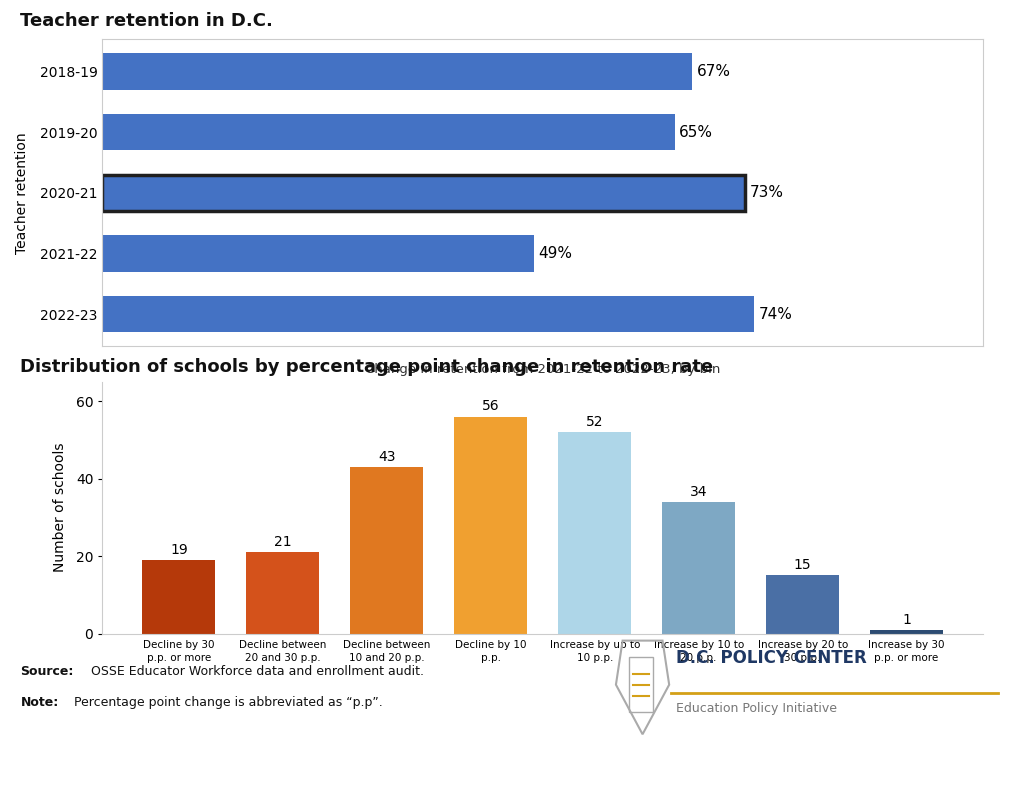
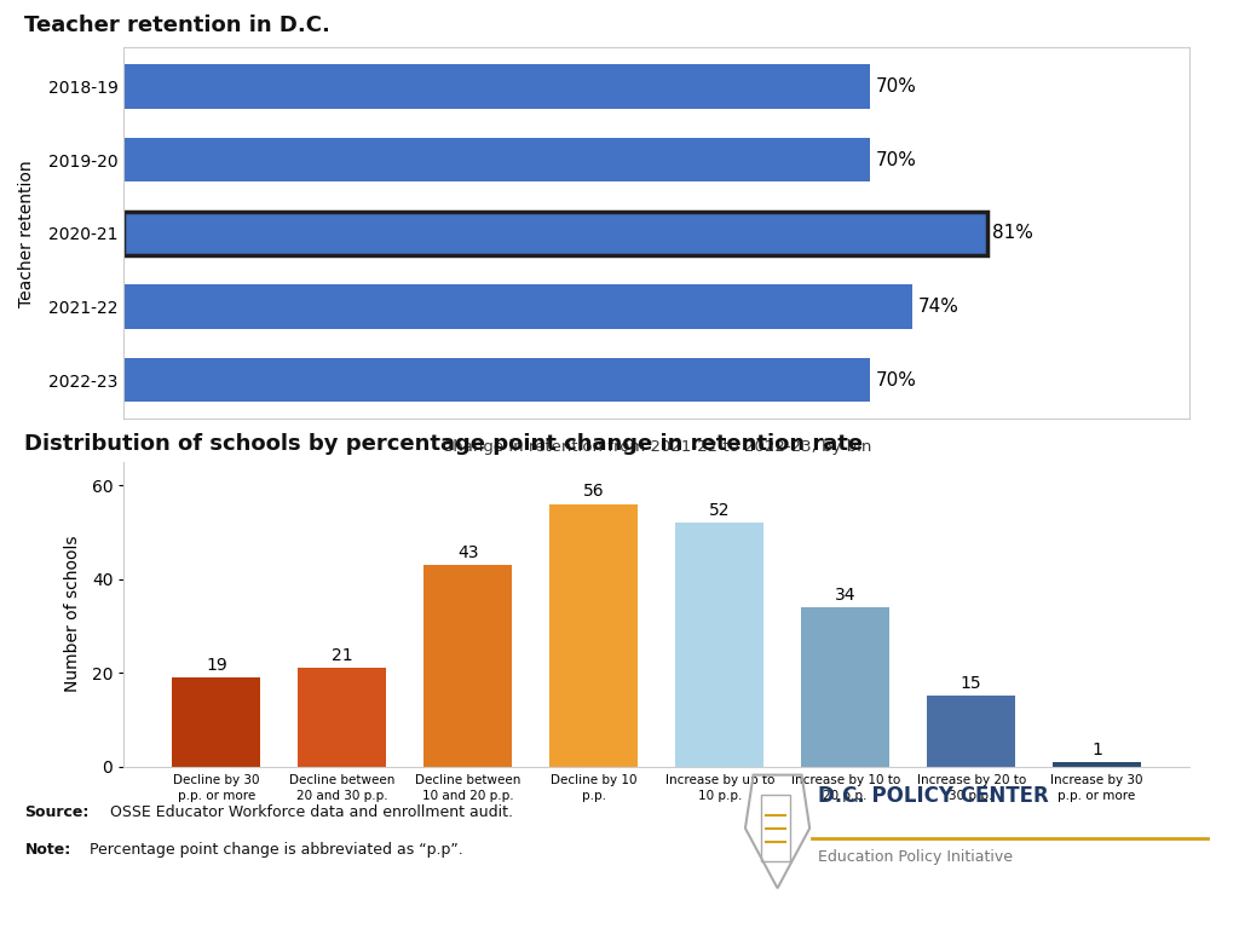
2018-19: 67% -> 70%
2019-20: 65% -> 70%
2020-21: 73% -> 81%
2021-22: 49% -> 74%
2022-23: 74% -> 70%
